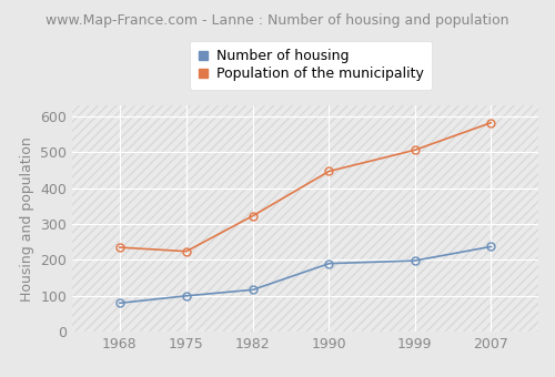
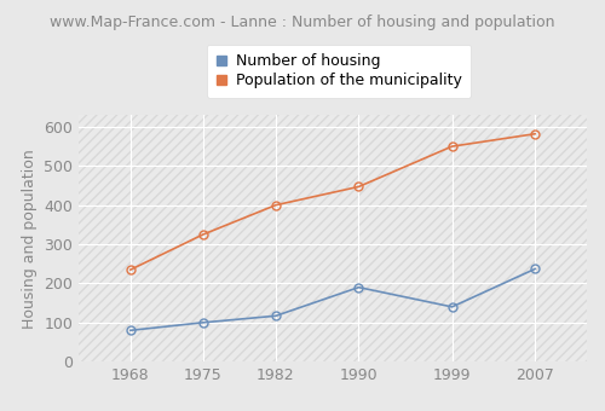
Population of the municipality/1975: 224 -> 325
Population of the municipality/1982: 323 -> 400
Number of housing/1999: 198 -> 140
Population of the municipality/1999: 506 -> 550
